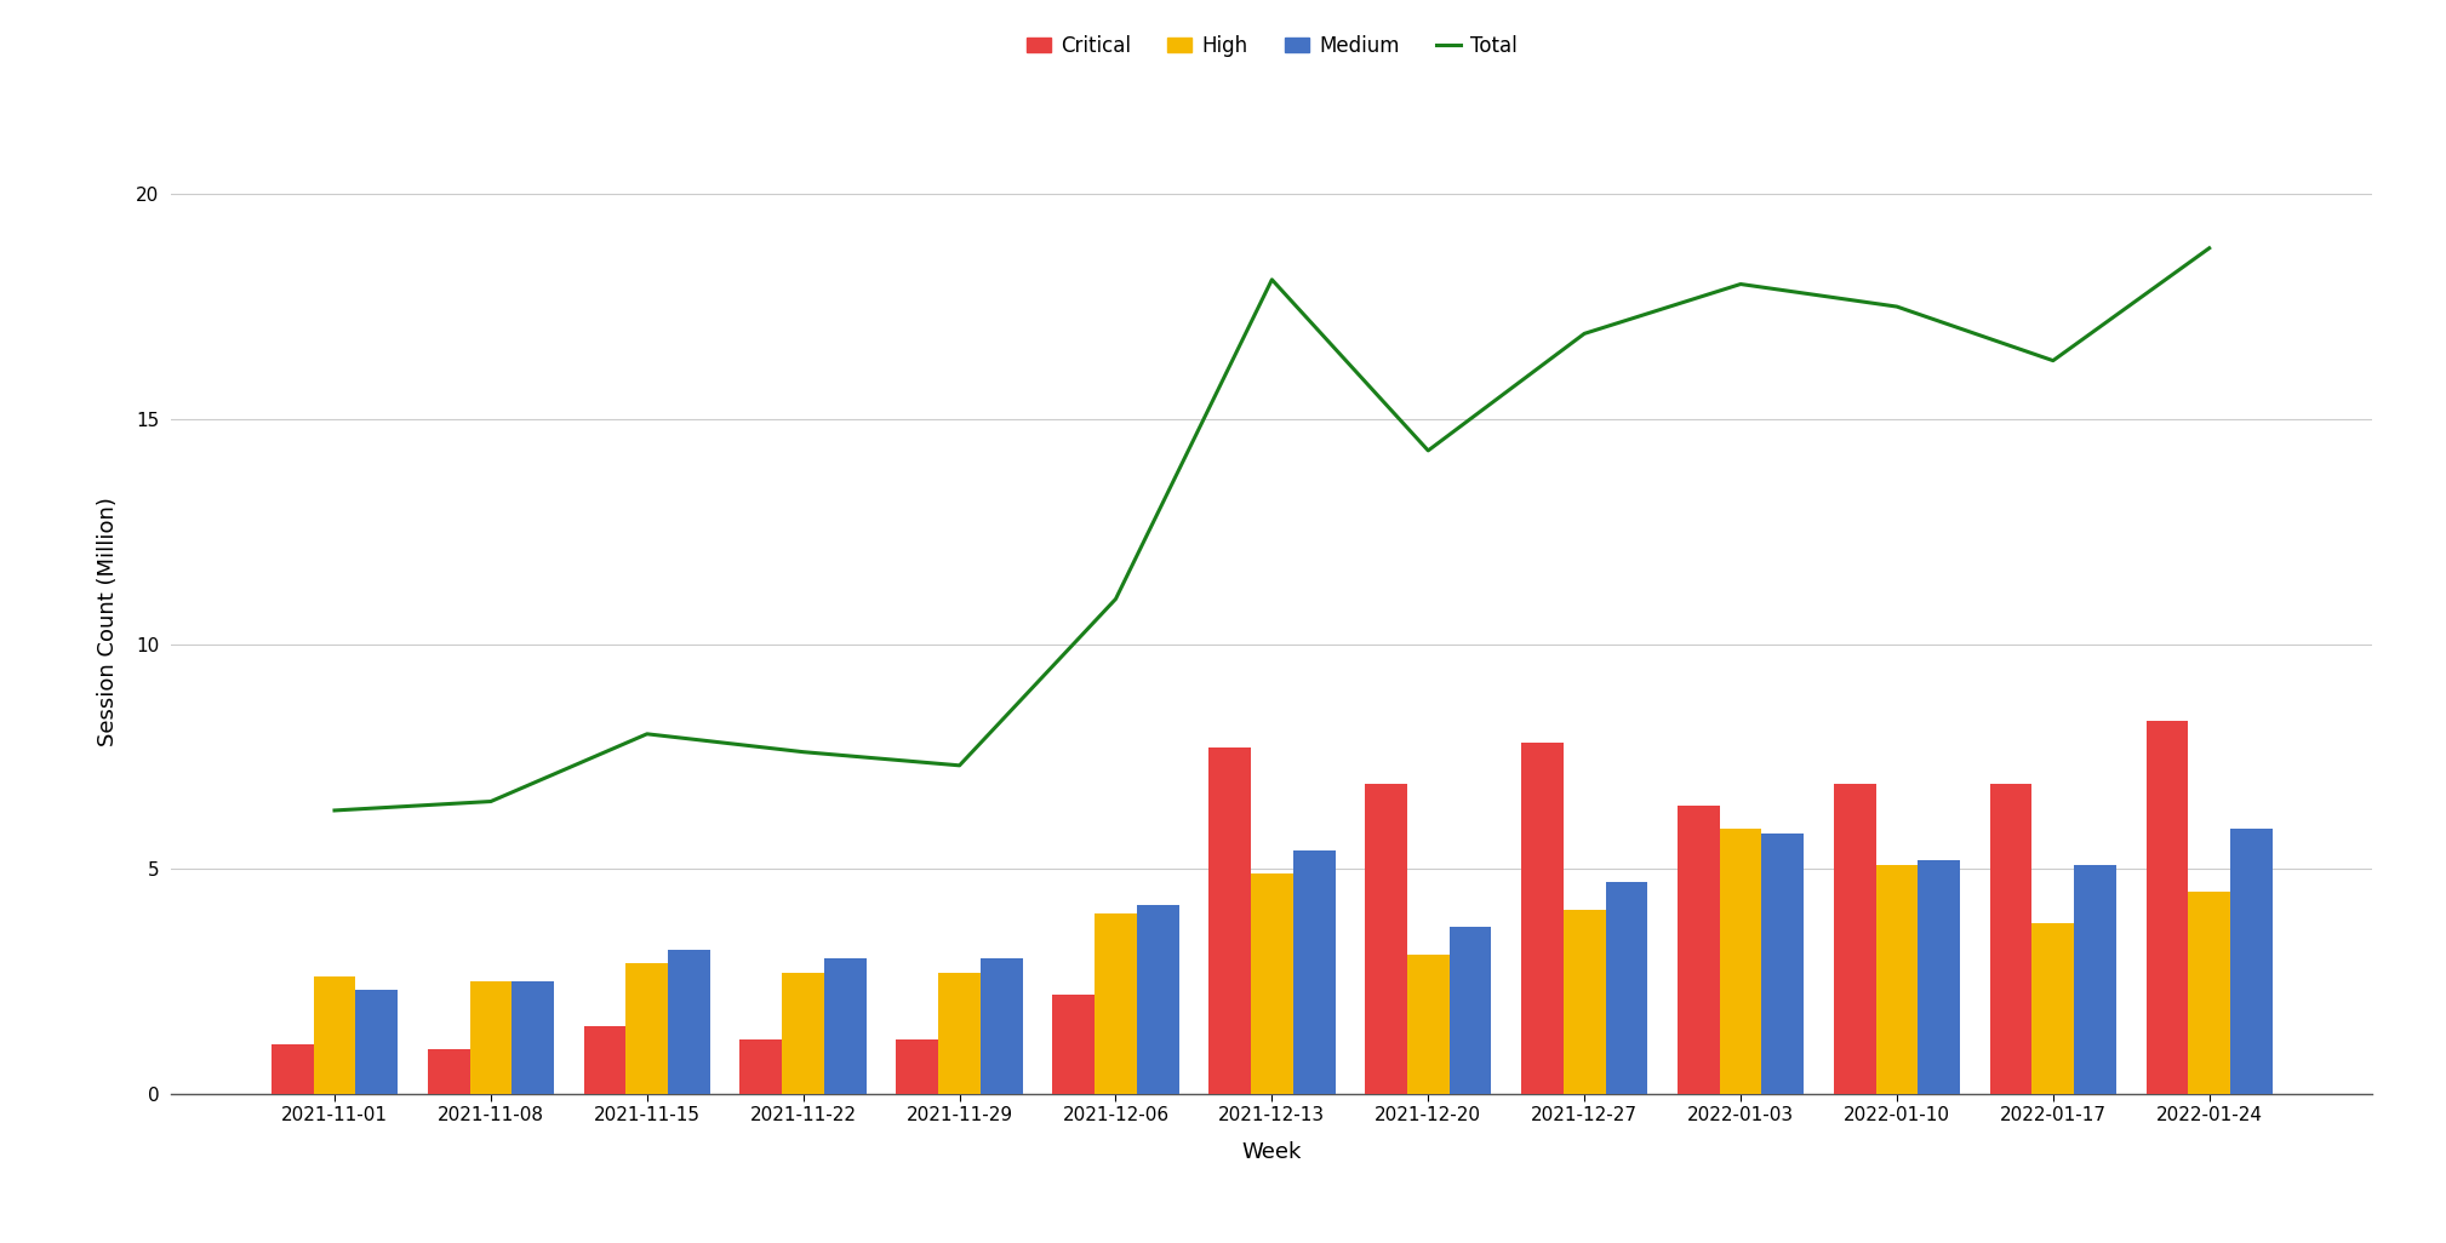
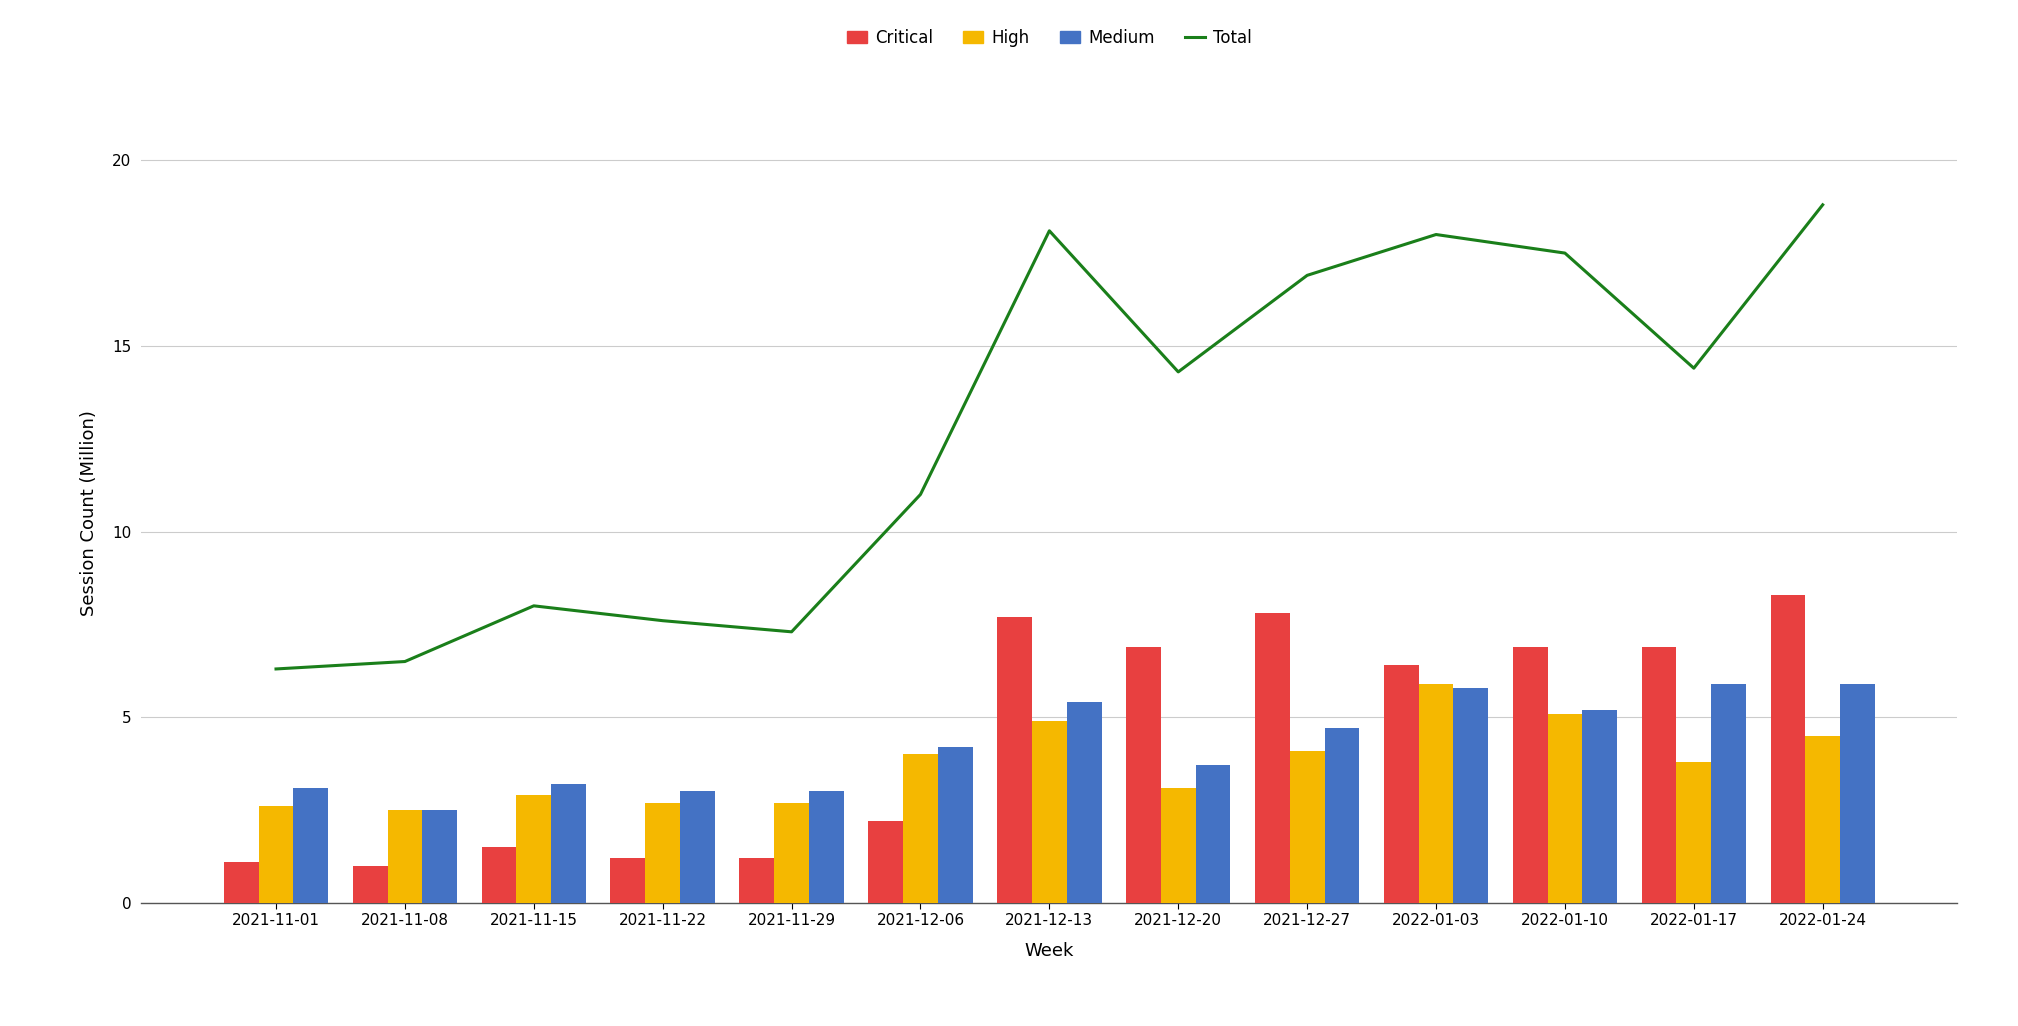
Medium/2021-11-01: 2.3 -> 3.1
Total/2022-01-17: 16.3 -> 14.4
Medium/2022-01-17: 5.1 -> 5.9
